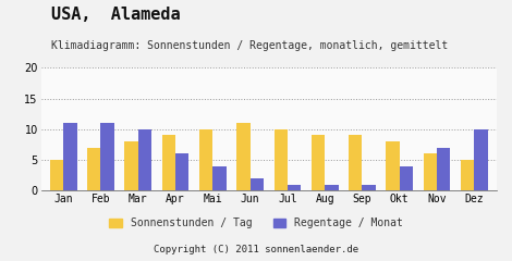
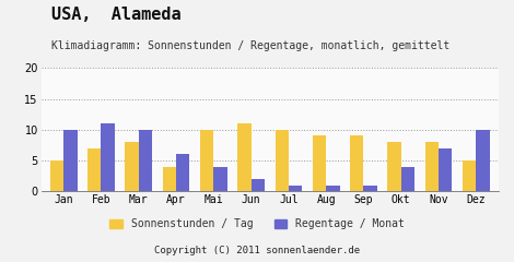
Regentage / Monat/Jan: 11 -> 10
Sonnenstunden / Tag/Apr: 9 -> 4
Sonnenstunden / Tag/Nov: 6 -> 8
